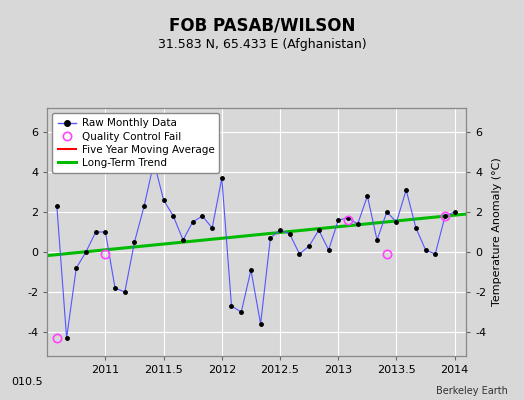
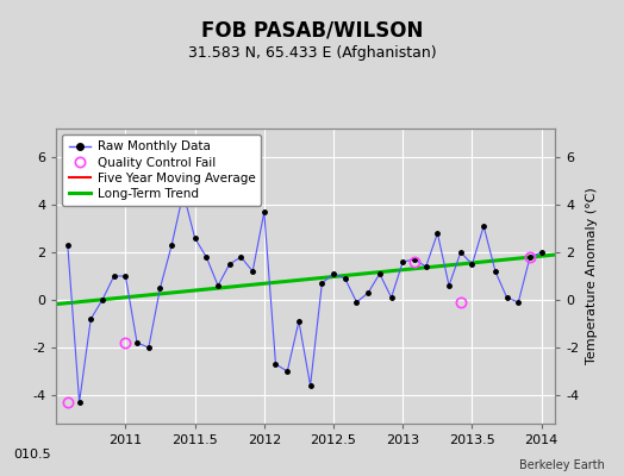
Quality Control Fail/2011: -0.1 -> -1.8
